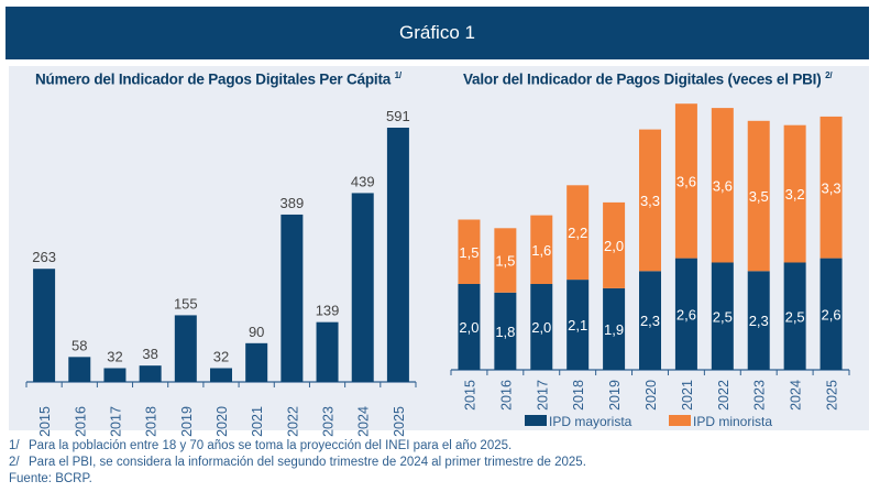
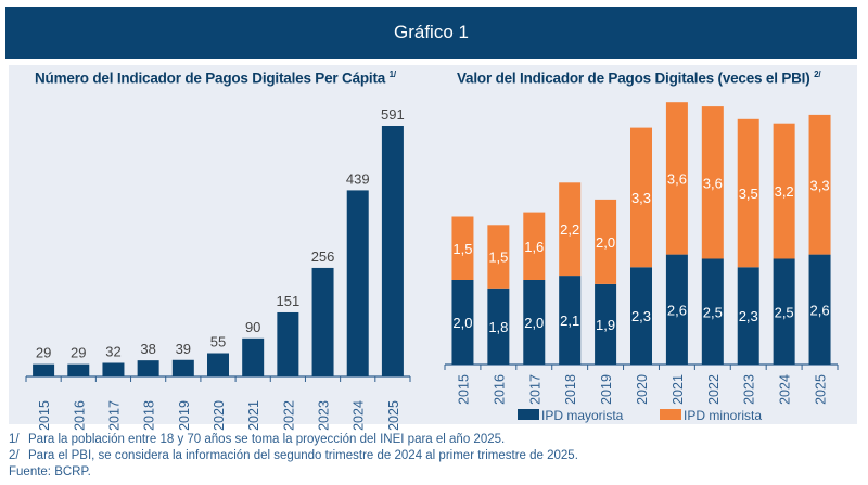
Número del Indicador de Pagos Digitales Per Cápita/2015: 263 -> 29
Número del Indicador de Pagos Digitales Per Cápita/2016: 58 -> 29
Número del Indicador de Pagos Digitales Per Cápita/2019: 155 -> 39
Número del Indicador de Pagos Digitales Per Cápita/2020: 32 -> 55
Número del Indicador de Pagos Digitales Per Cápita/2022: 389 -> 151
Número del Indicador de Pagos Digitales Per Cápita/2023: 139 -> 256
